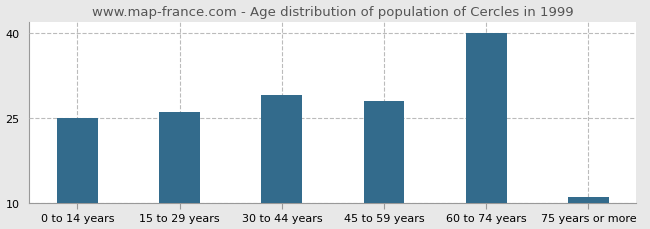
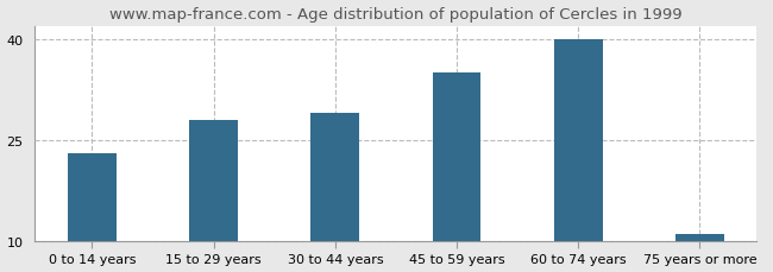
0 to 14 years: 25 -> 23
15 to 29 years: 26 -> 28
45 to 59 years: 28 -> 35
